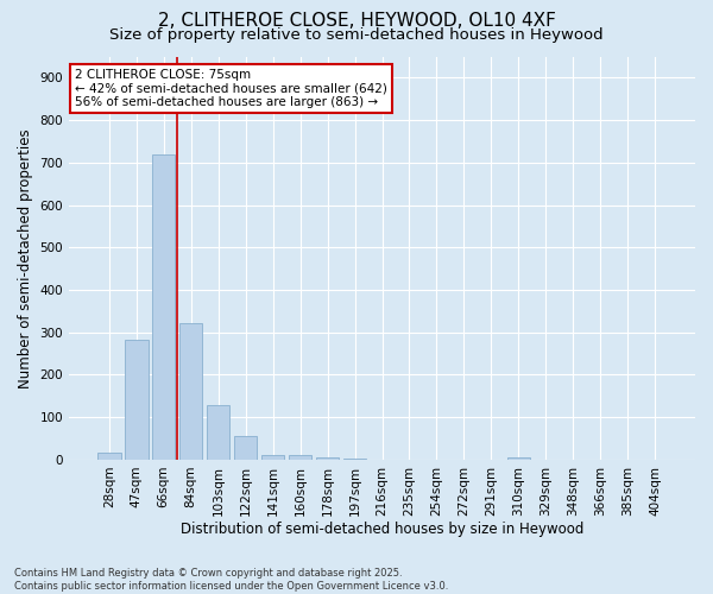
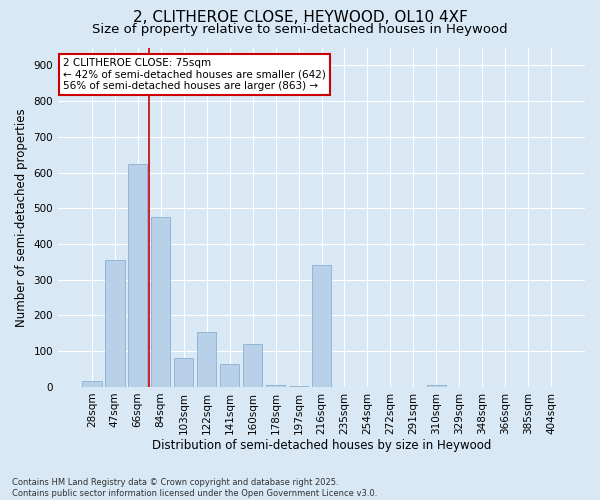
47sqm: 282 -> 355
66sqm: 720 -> 625
84sqm: 322 -> 475
103sqm: 130 -> 80
122sqm: 55 -> 155
141sqm: 12 -> 65
160sqm: 10 -> 120
216sqm: 1 -> 340
